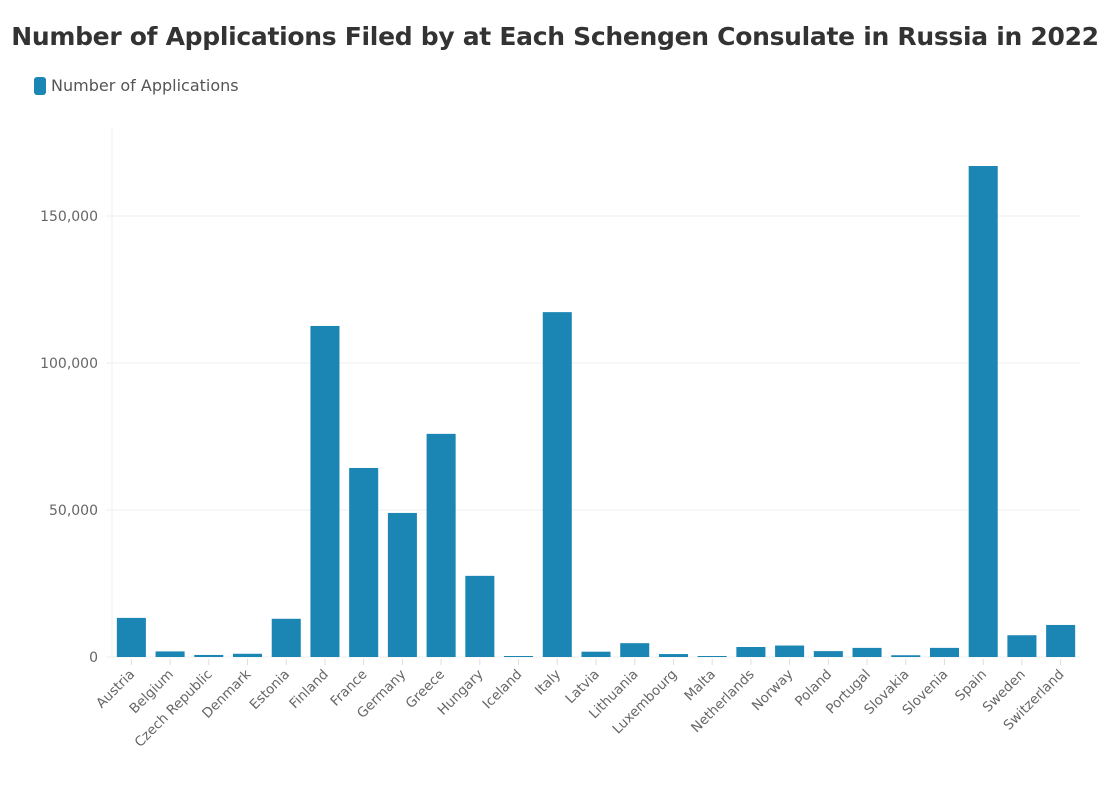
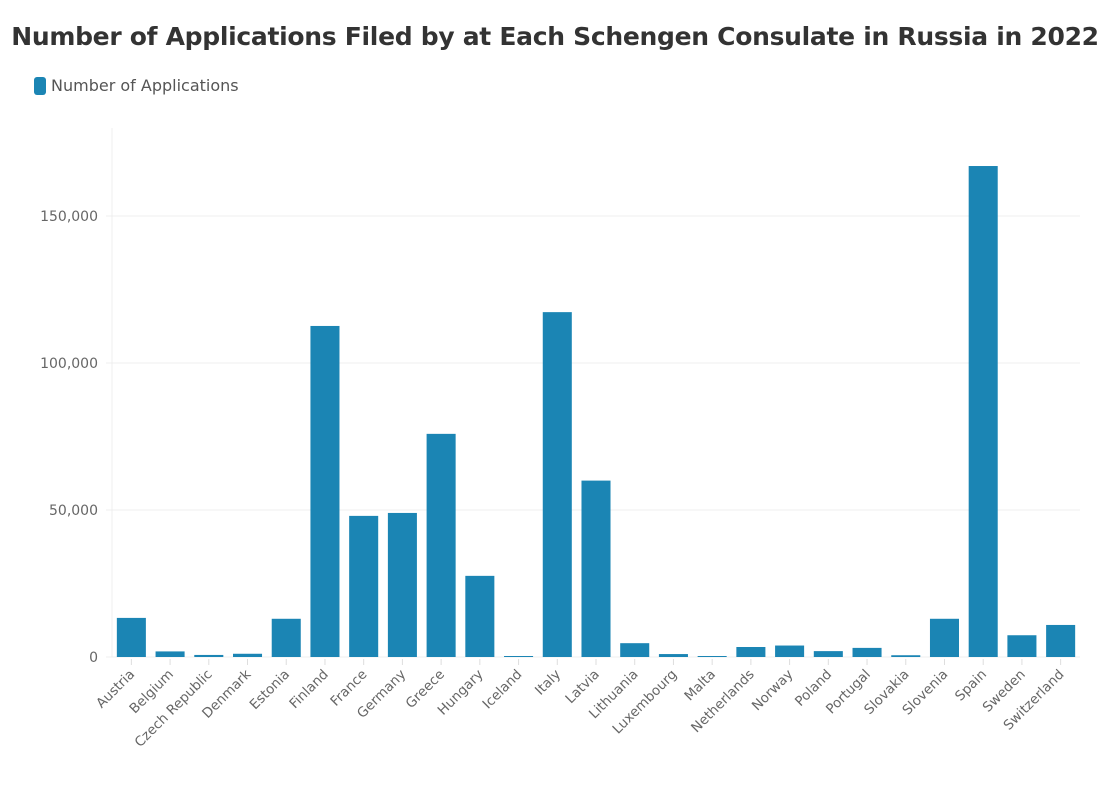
France: 64000 -> 48000
Latvia: 2000 -> 60000
Slovenia: 3000 -> 13000
